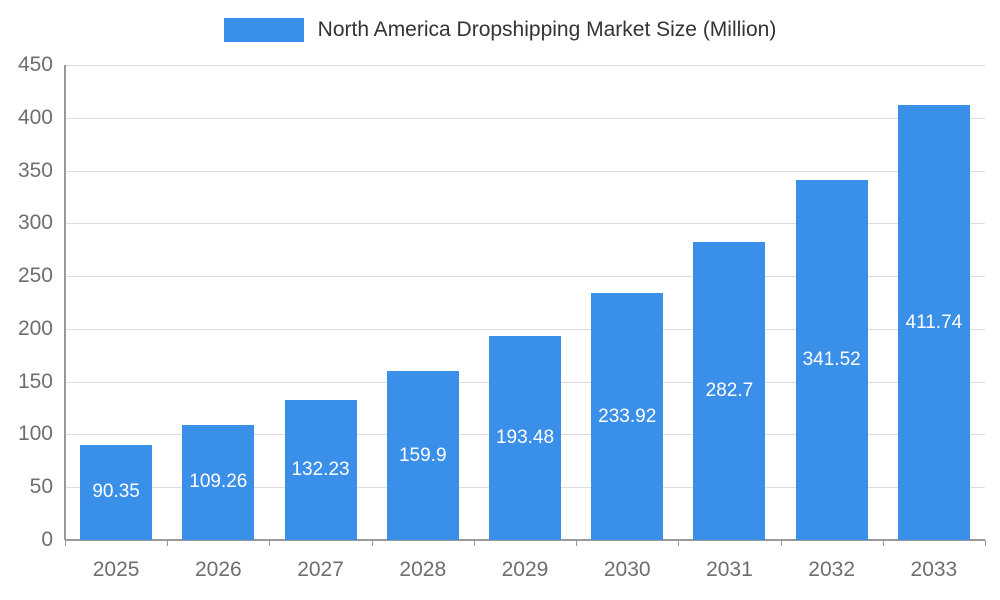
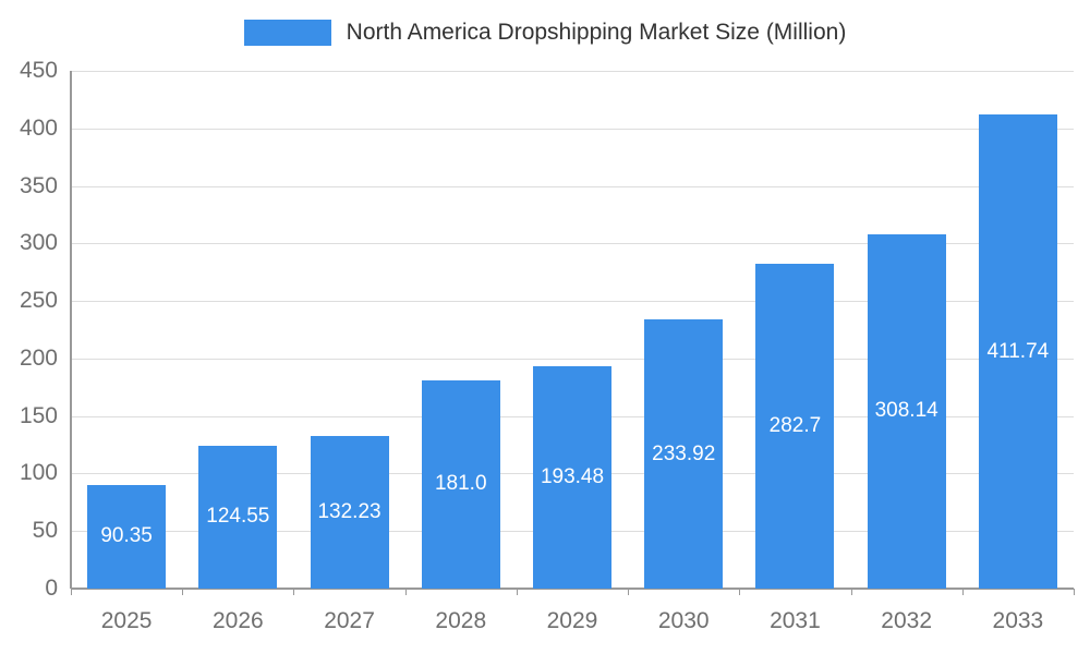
2026: 109.26 -> 124.55
2028: 159.9 -> 181.0
2032: 341.52 -> 308.14
